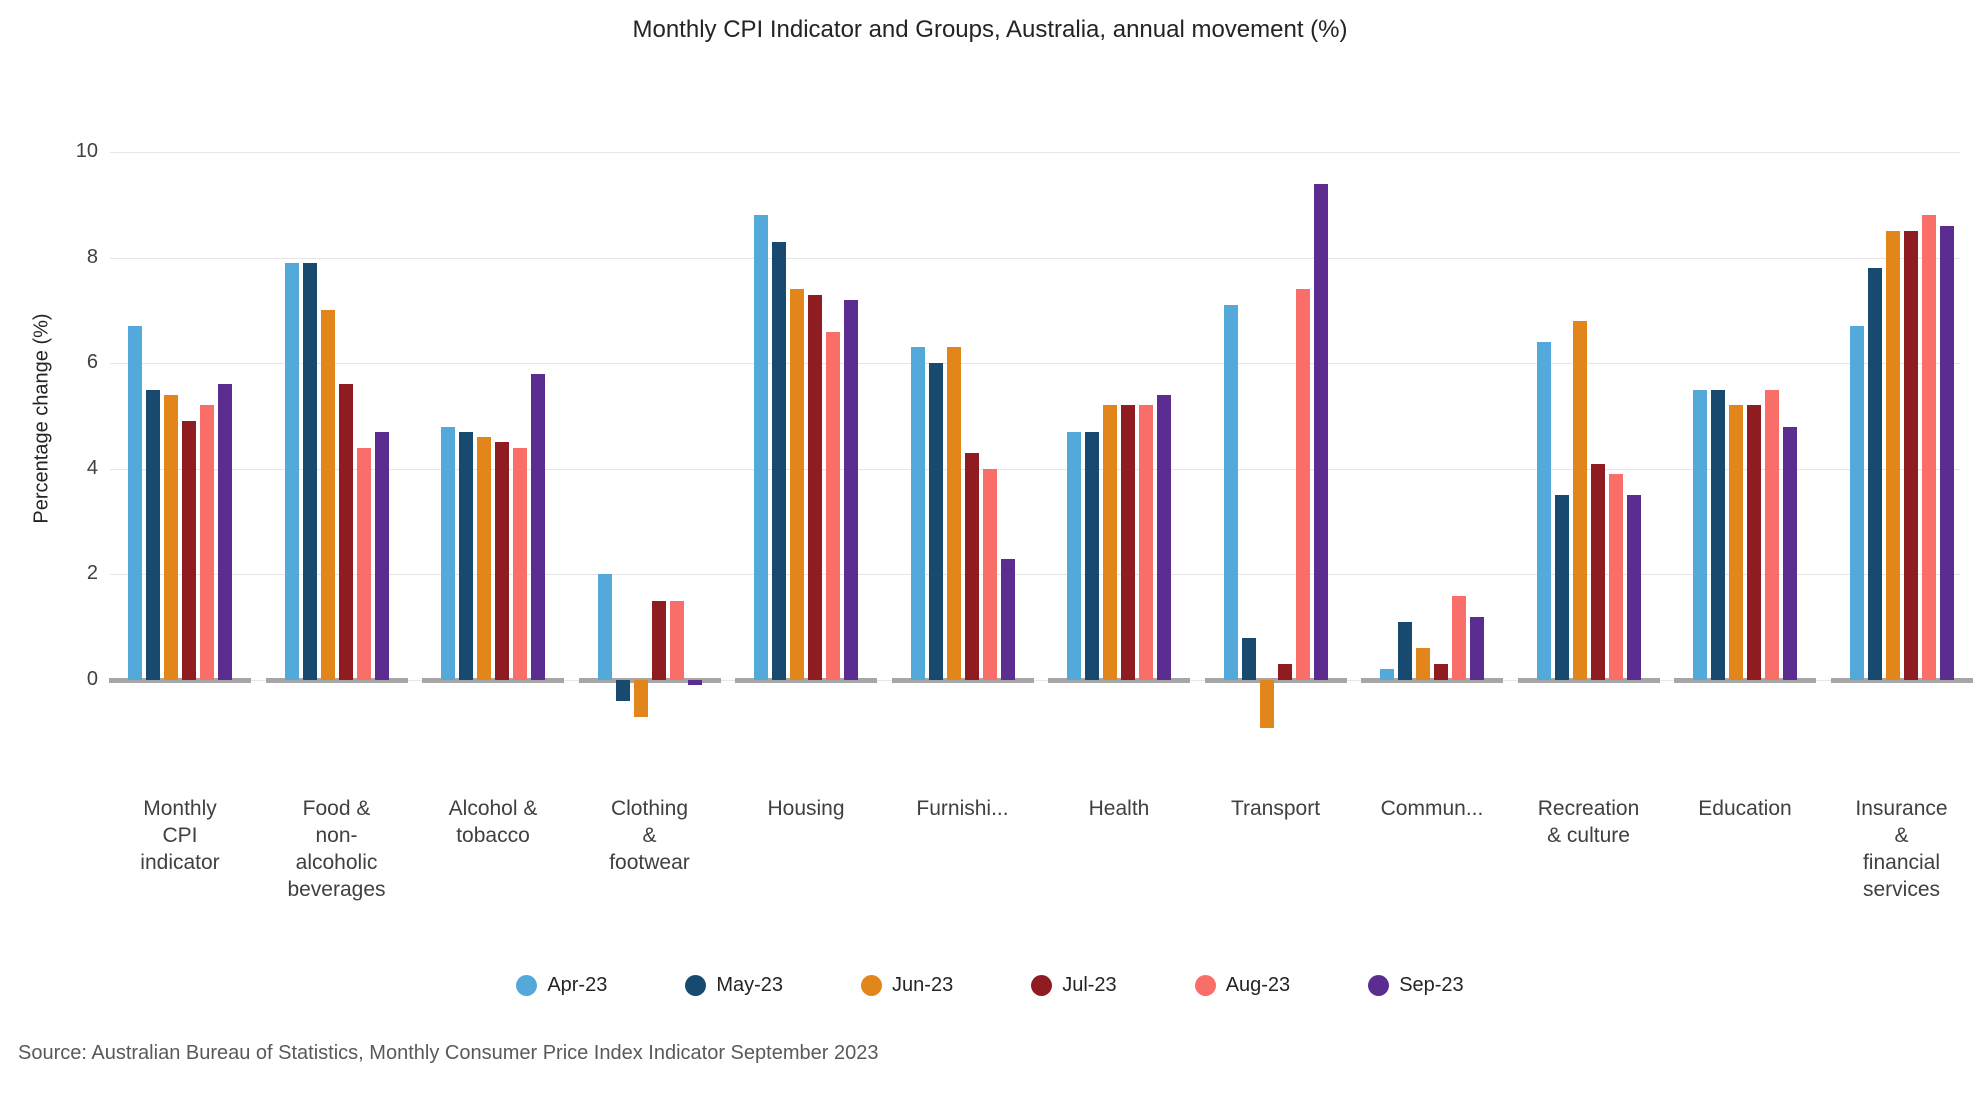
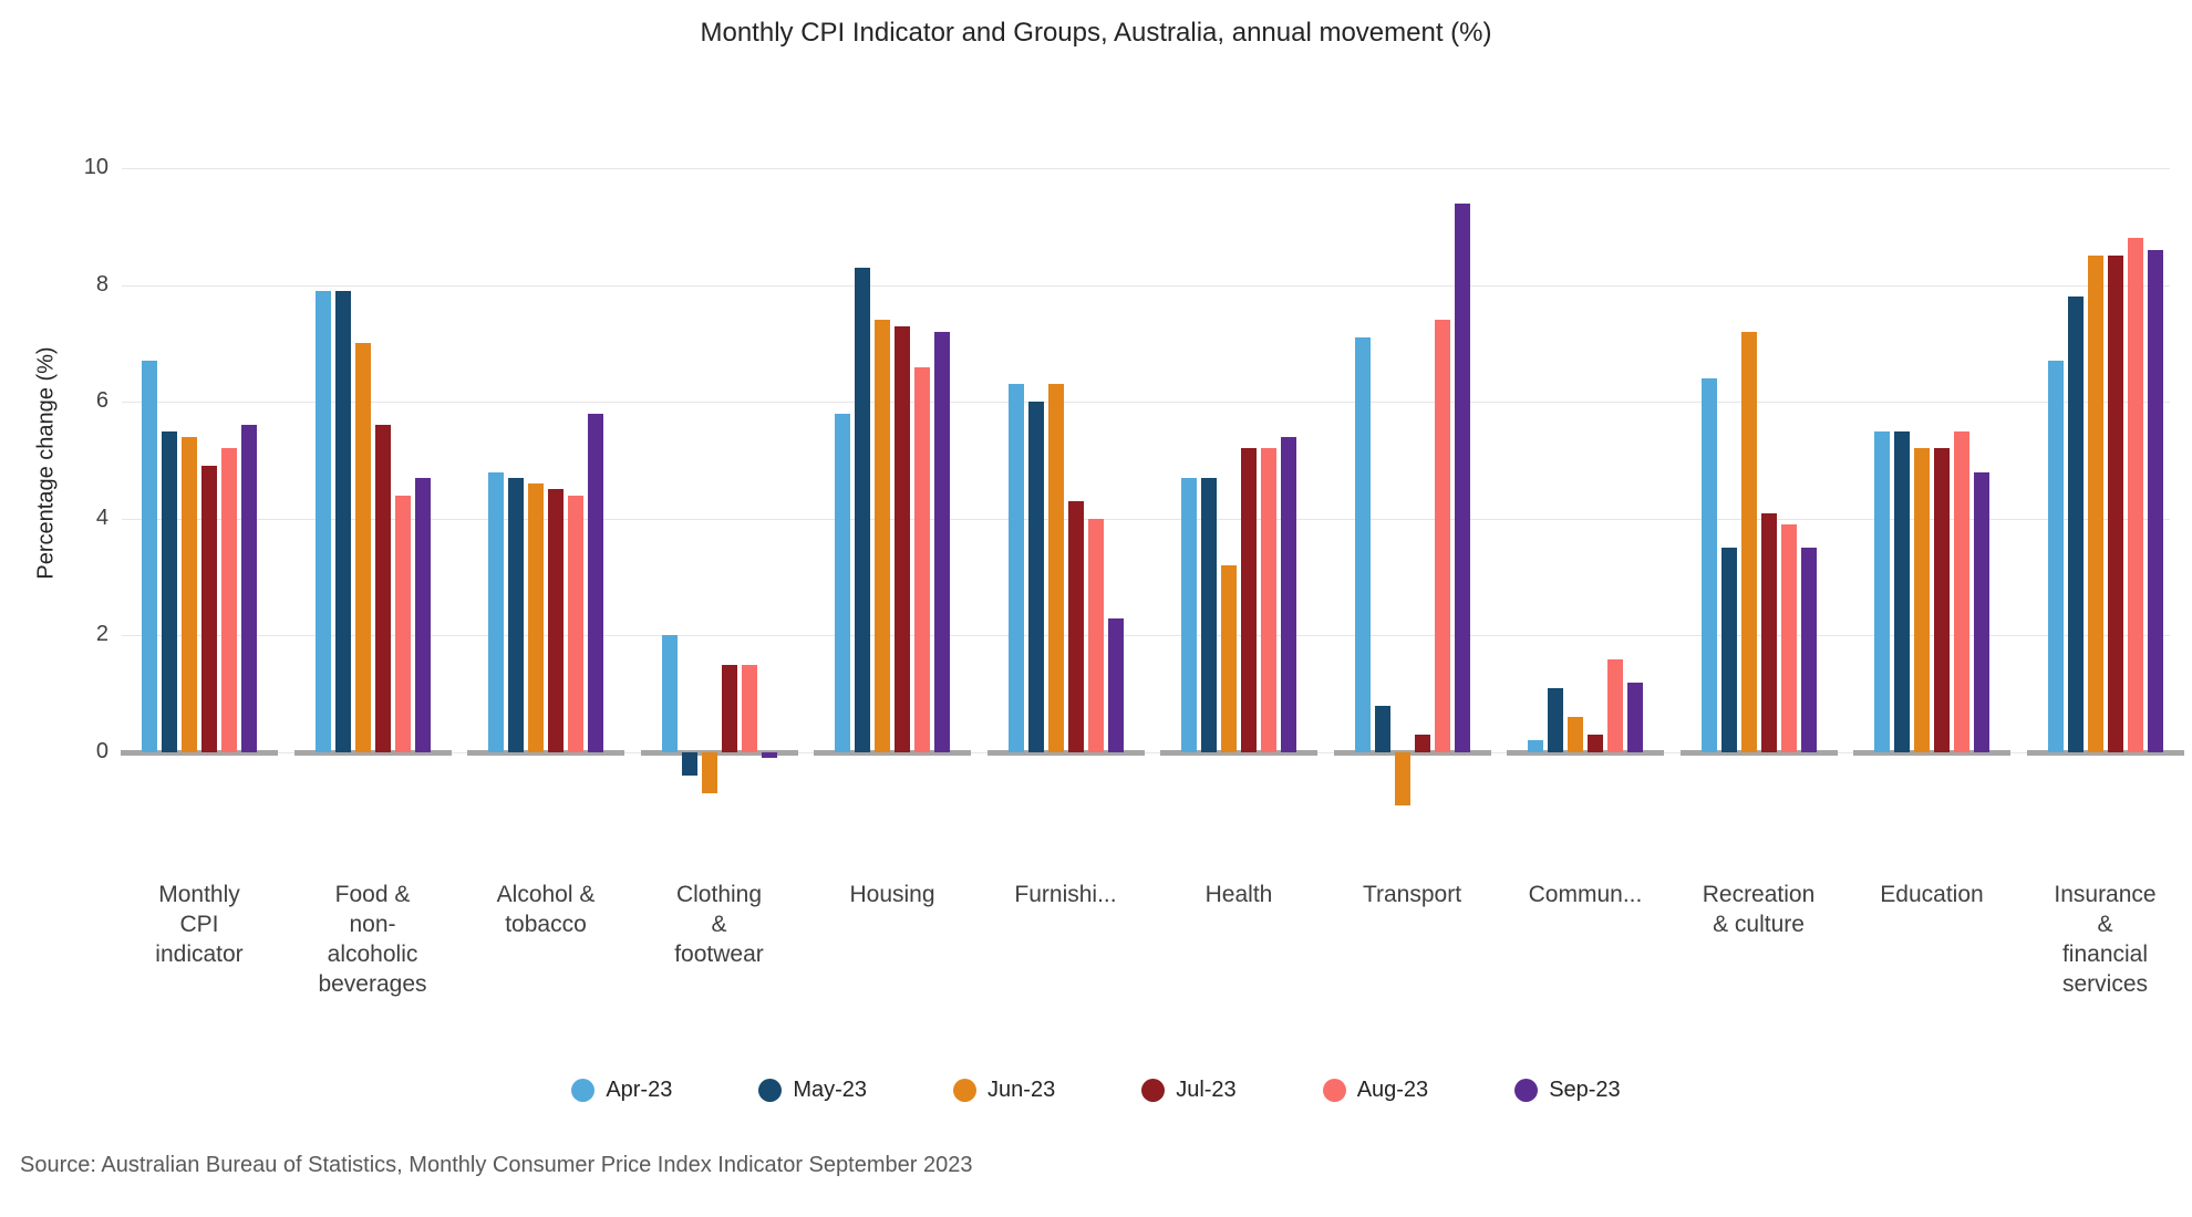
Apr-23/Housing: 8.8 -> 5.8
Jun-23/Health: 5.2 -> 3.2
Jun-23/Recreation & culture: 6.8 -> 7.2
